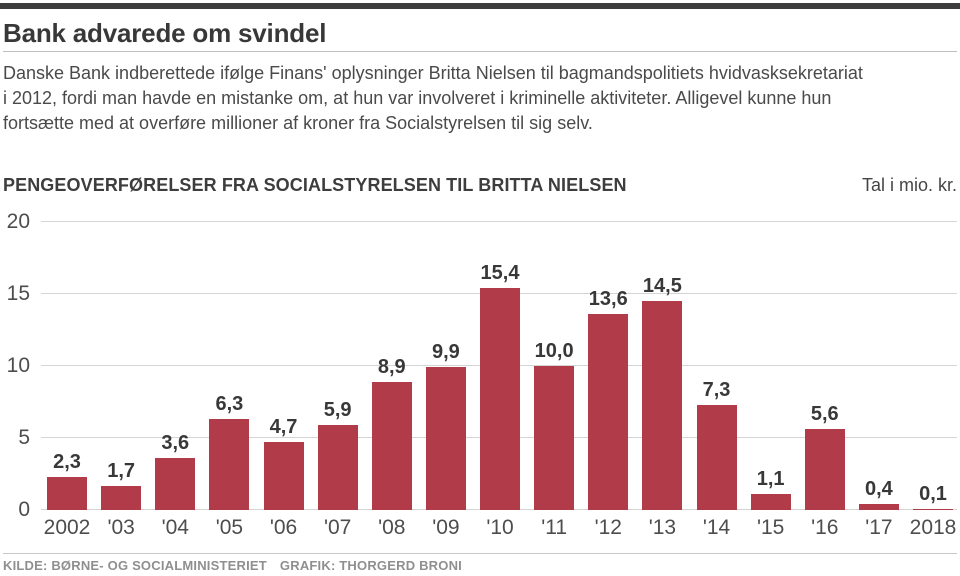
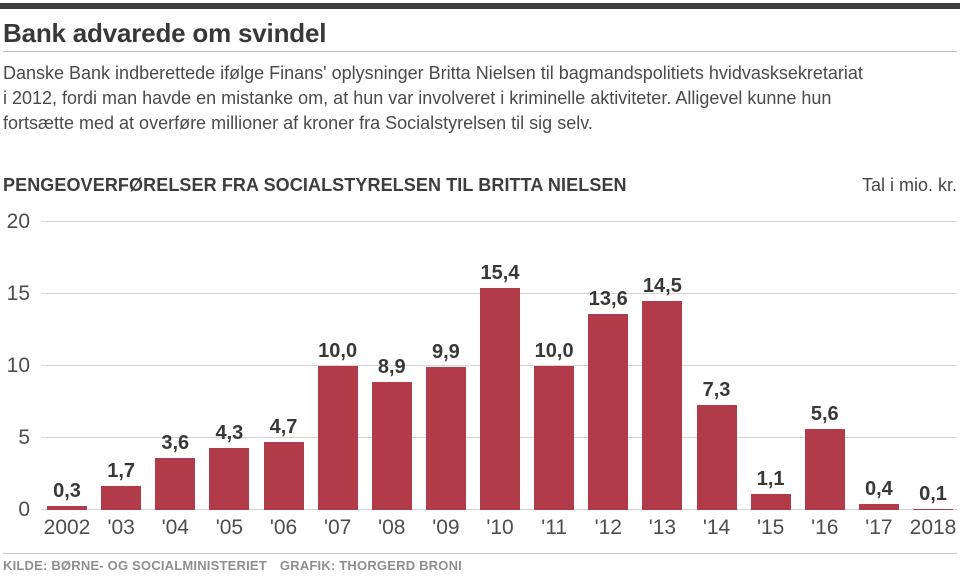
2002: 2,3 -> 0,3
'05: 6,3 -> 4,3
'07: 5,9 -> 10,0
